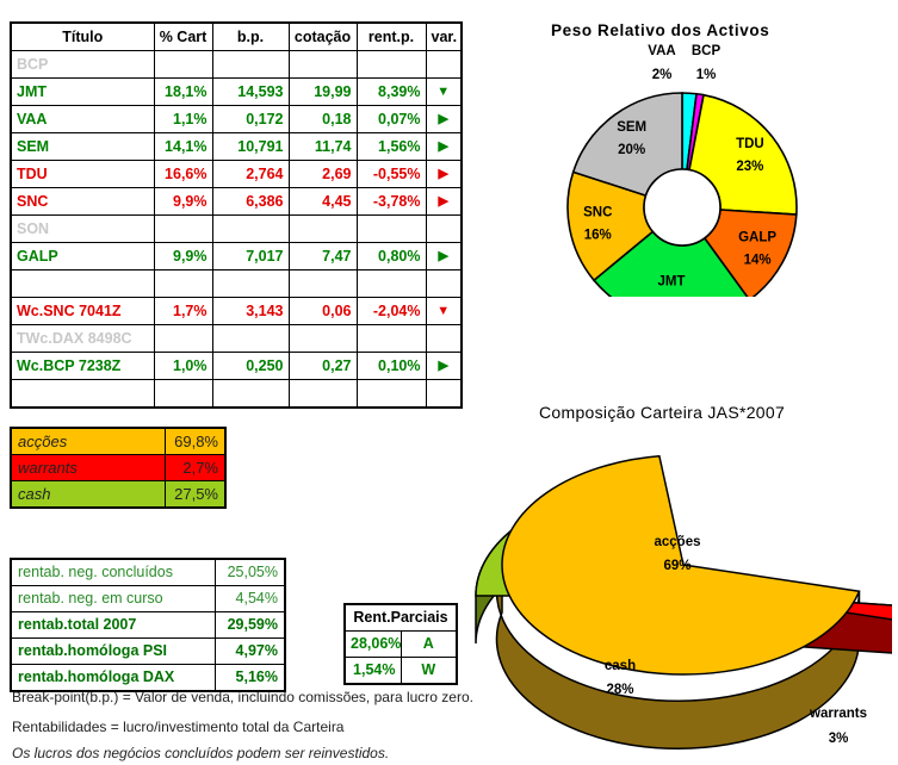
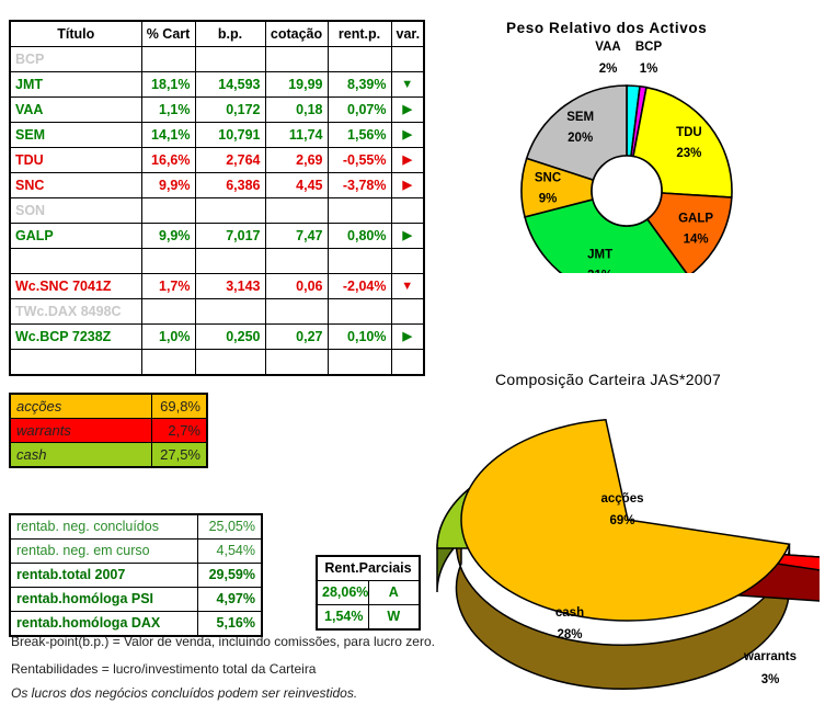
Peso Relativo dos Activos/JMT: 24% -> 31%
Peso Relativo dos Activos/SNC: 16% -> 9%
